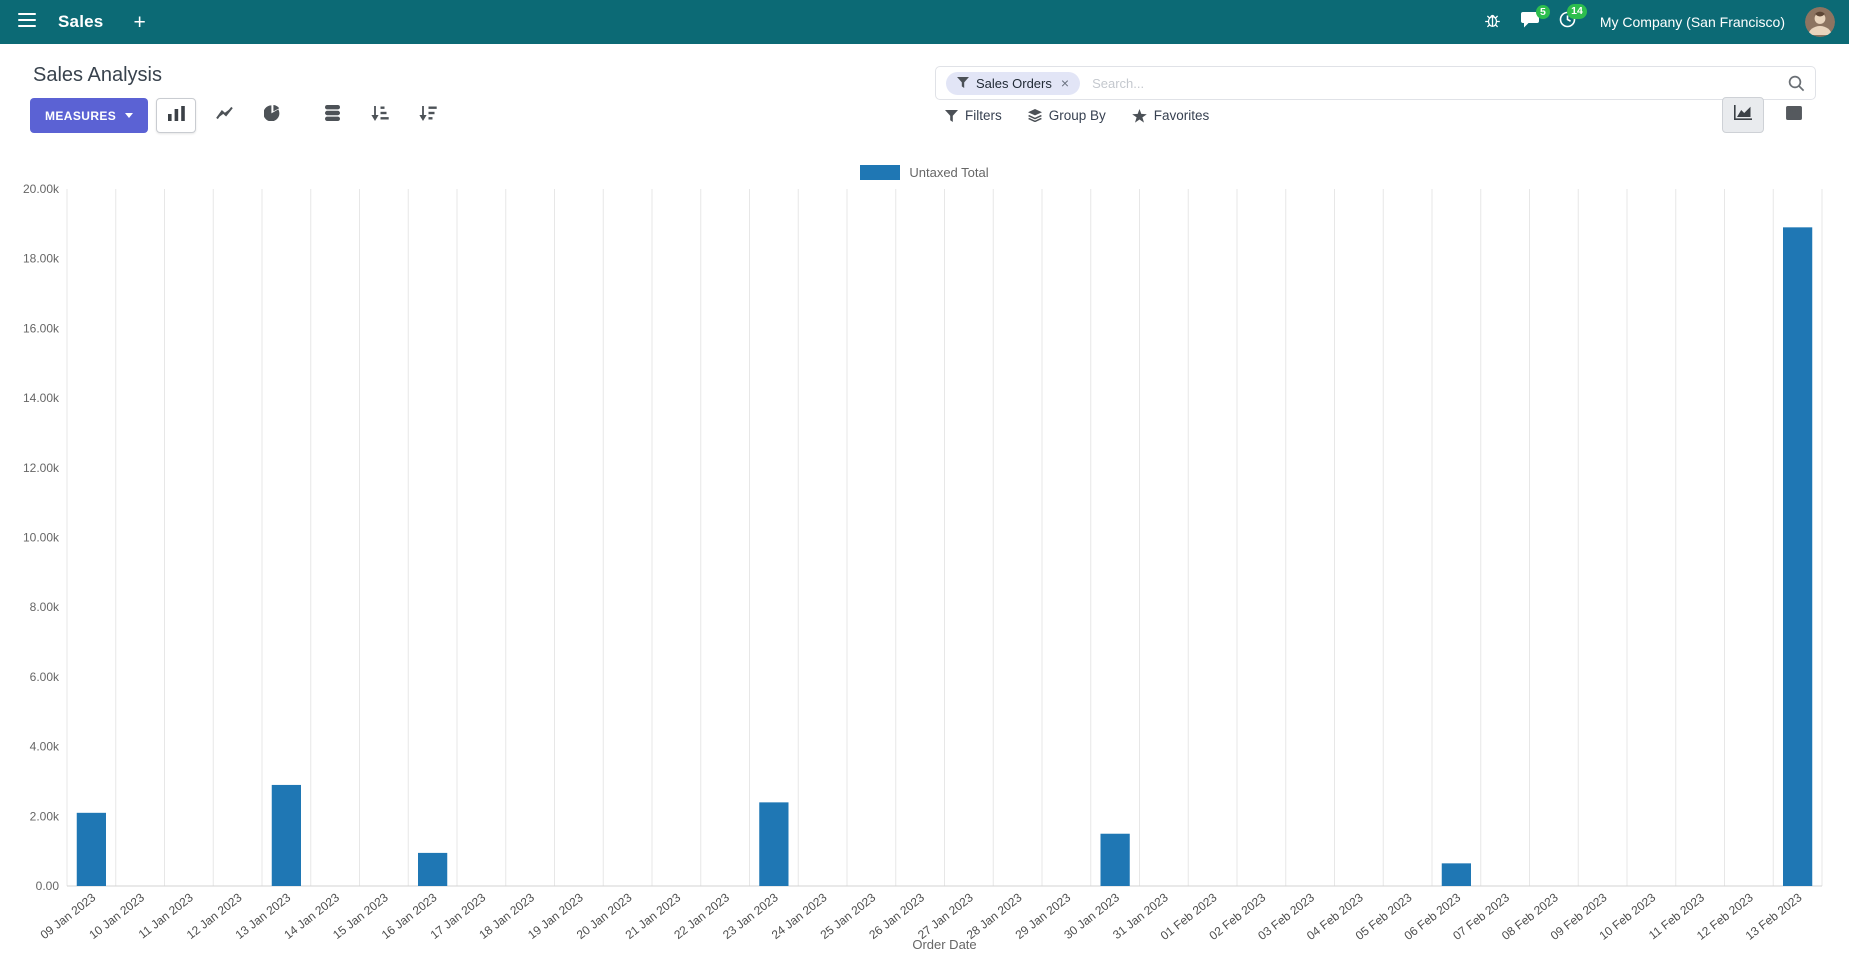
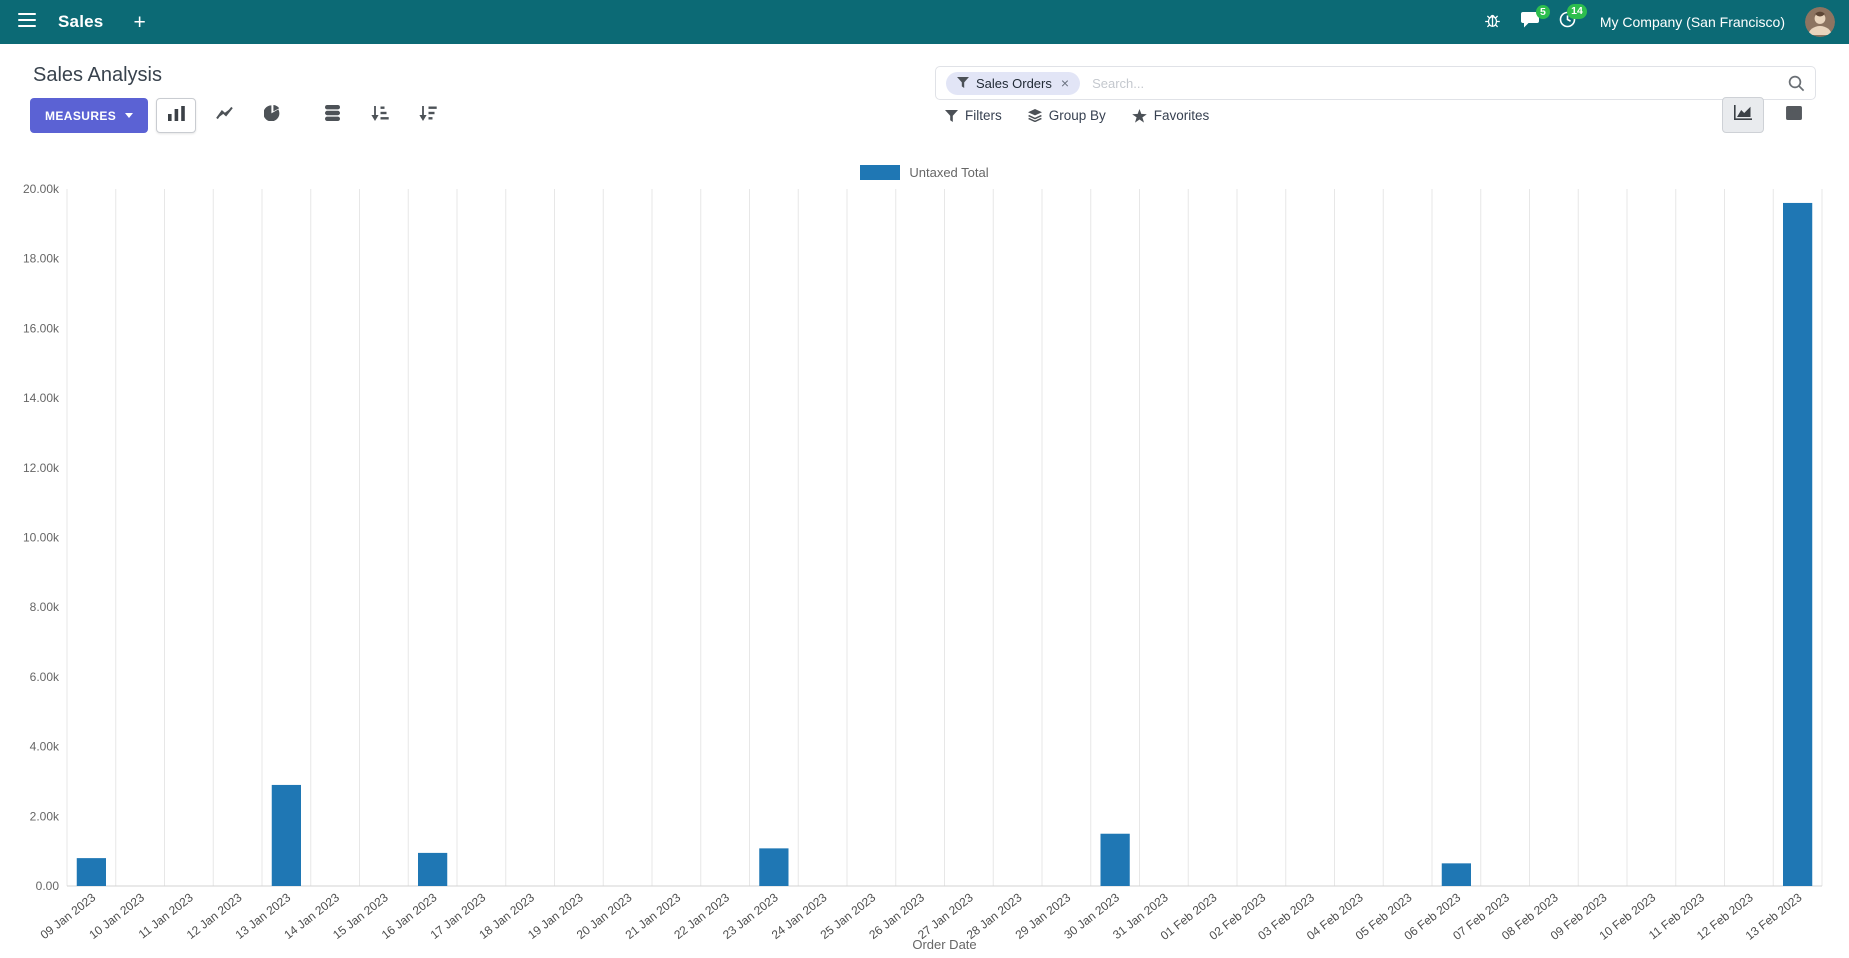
09 Jan 2023: 2.1k -> 0.8k
23 Jan 2023: 2.4k -> 1.1k
13 Feb 2023: 18.9k -> 19.6k
